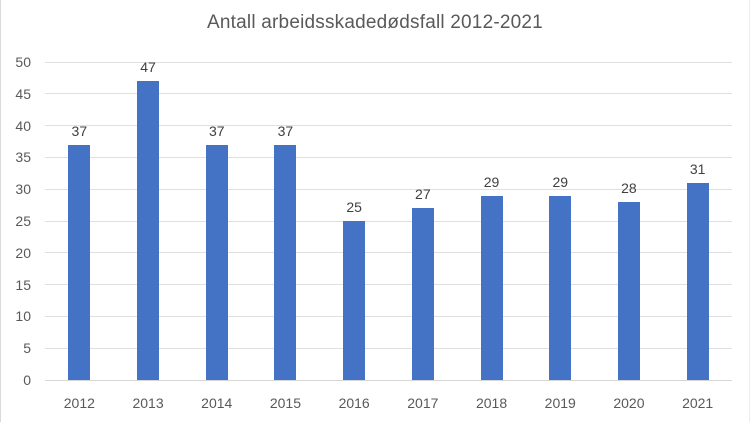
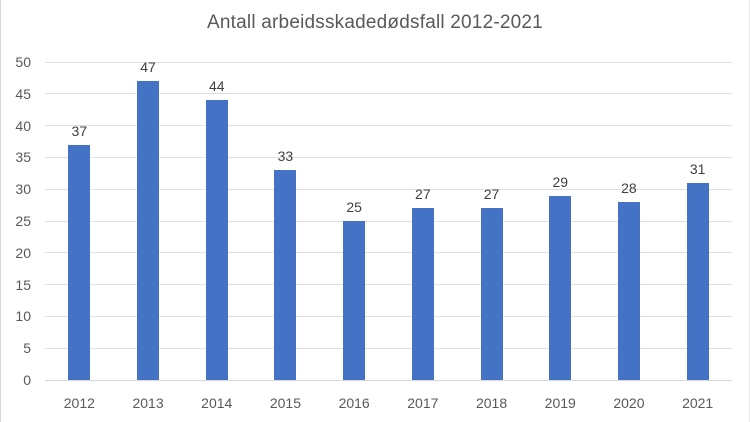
2014: 37 -> 44
2015: 37 -> 33
2018: 29 -> 27
